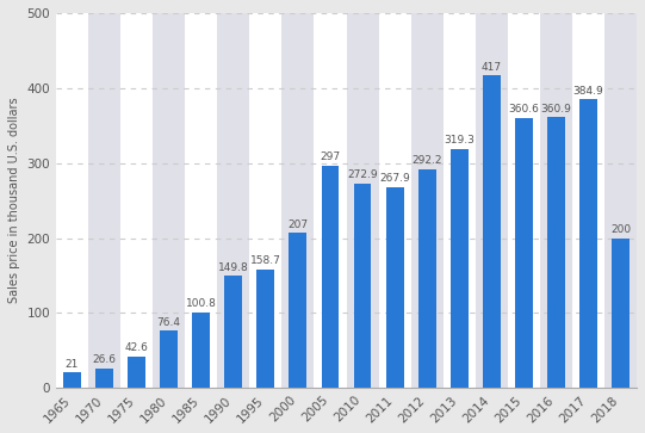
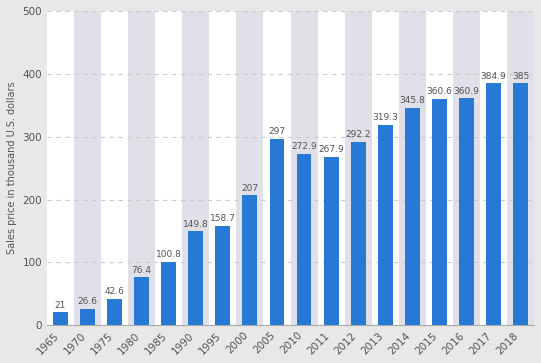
2014: 417 -> 345.8
2018: 200 -> 385
